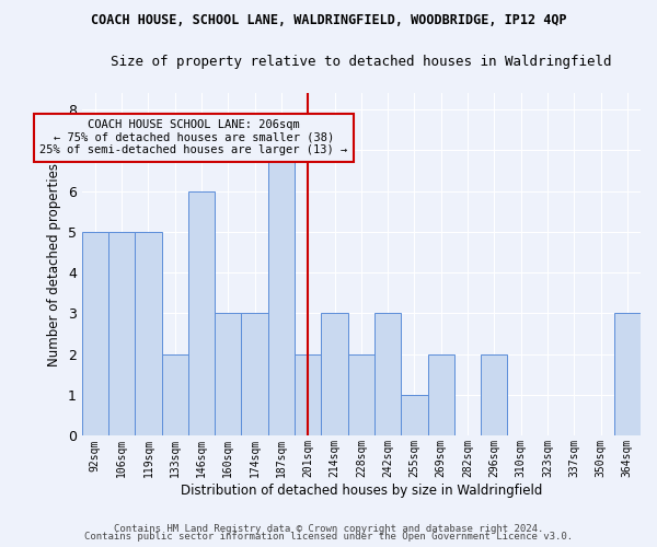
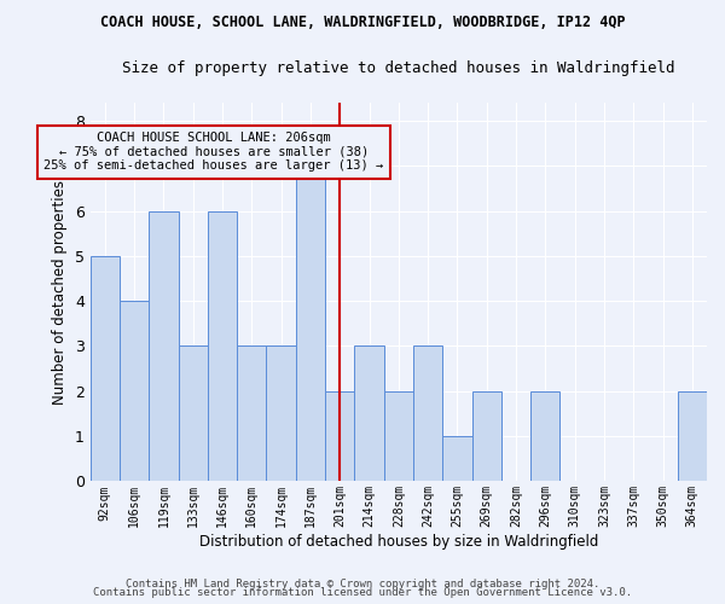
106sqm: 5 -> 4
119sqm: 5 -> 6
133sqm: 2 -> 3
364sqm: 3 -> 2
